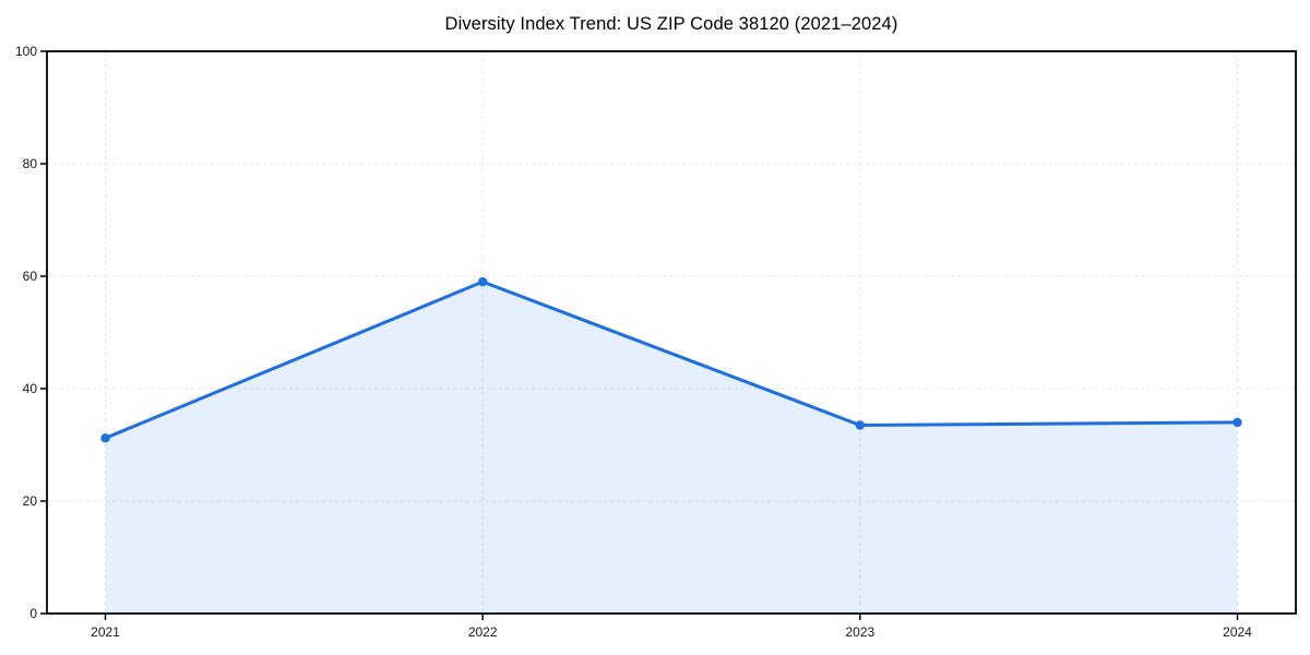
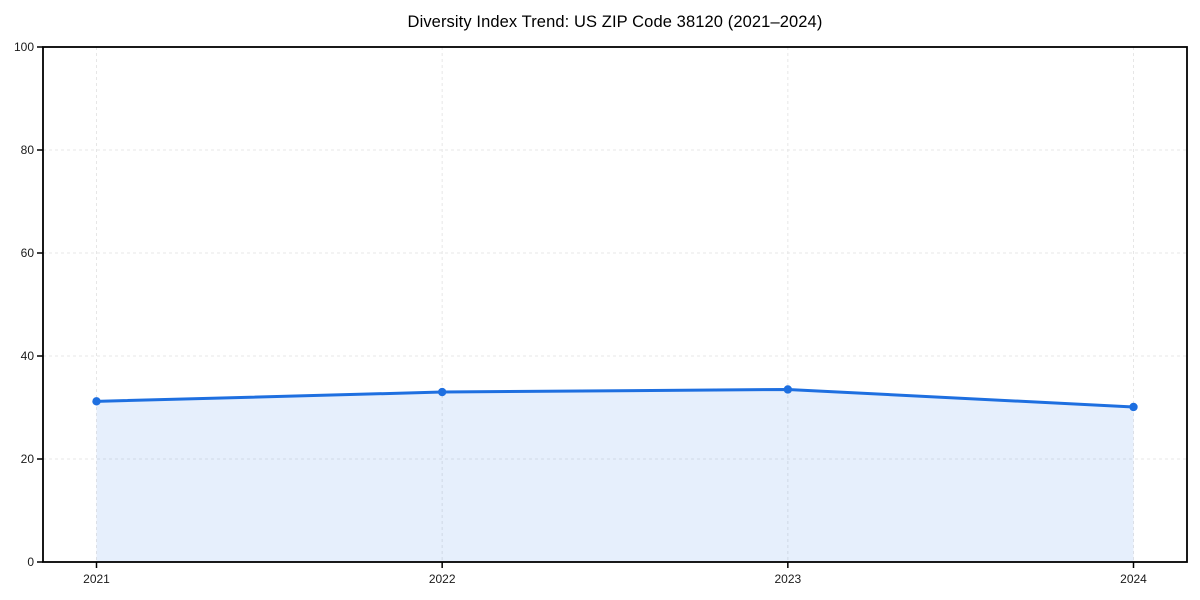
2022: 59 -> 33
2024: 34 -> 30
